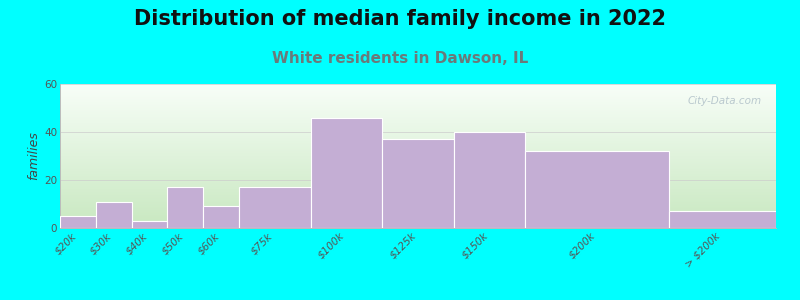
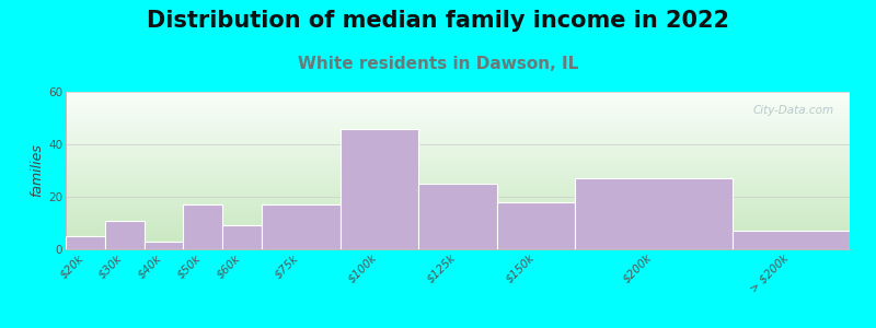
$125k: 37 -> 25
$150k: 40 -> 18
$200k: 32 -> 27
